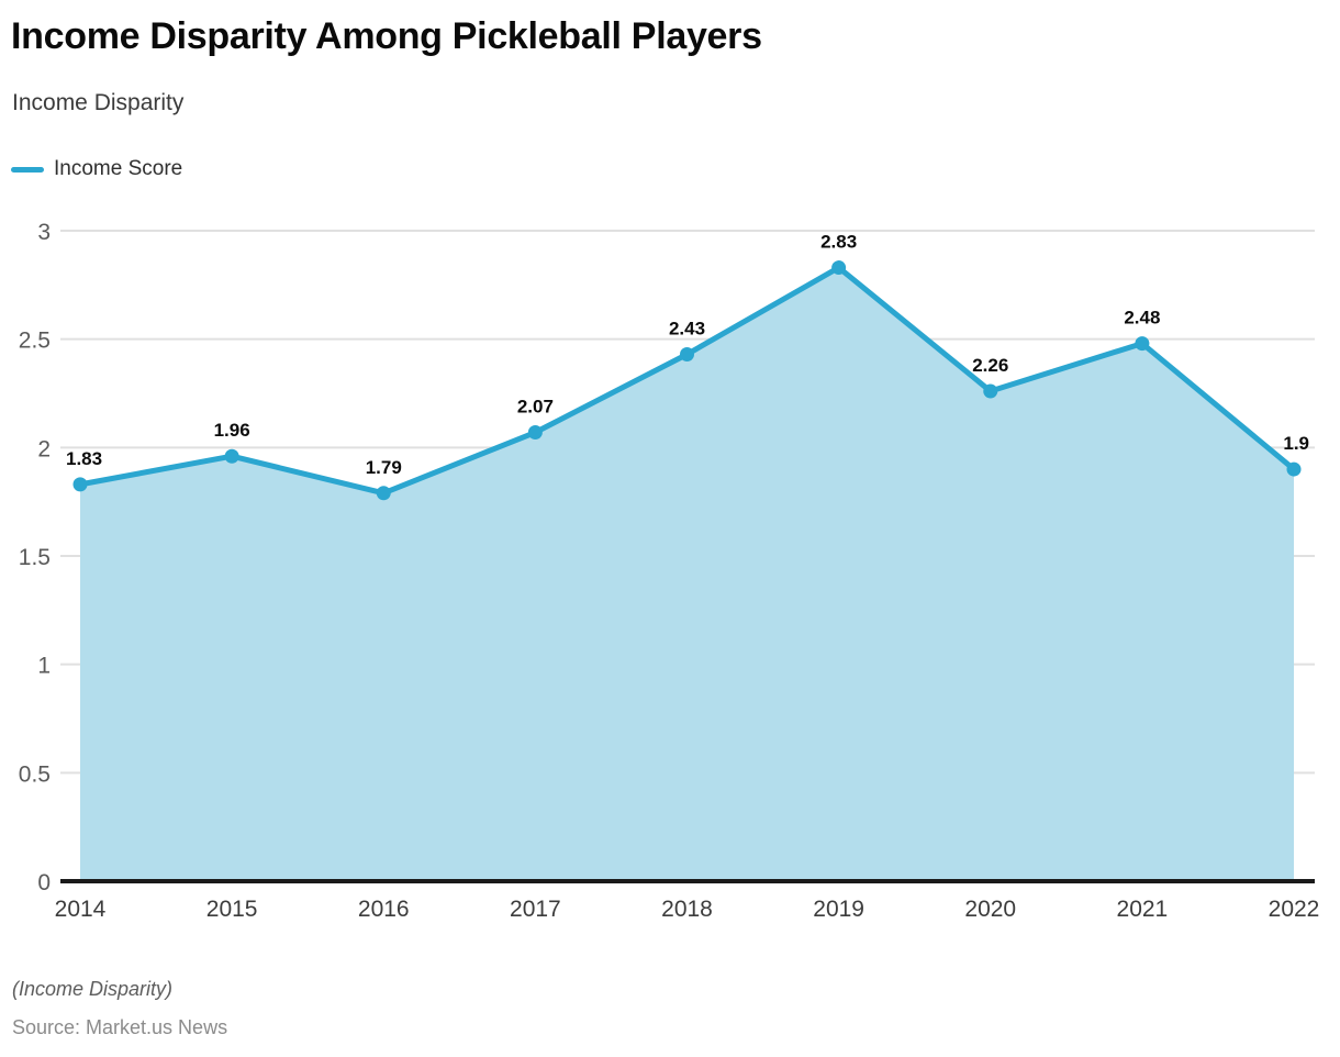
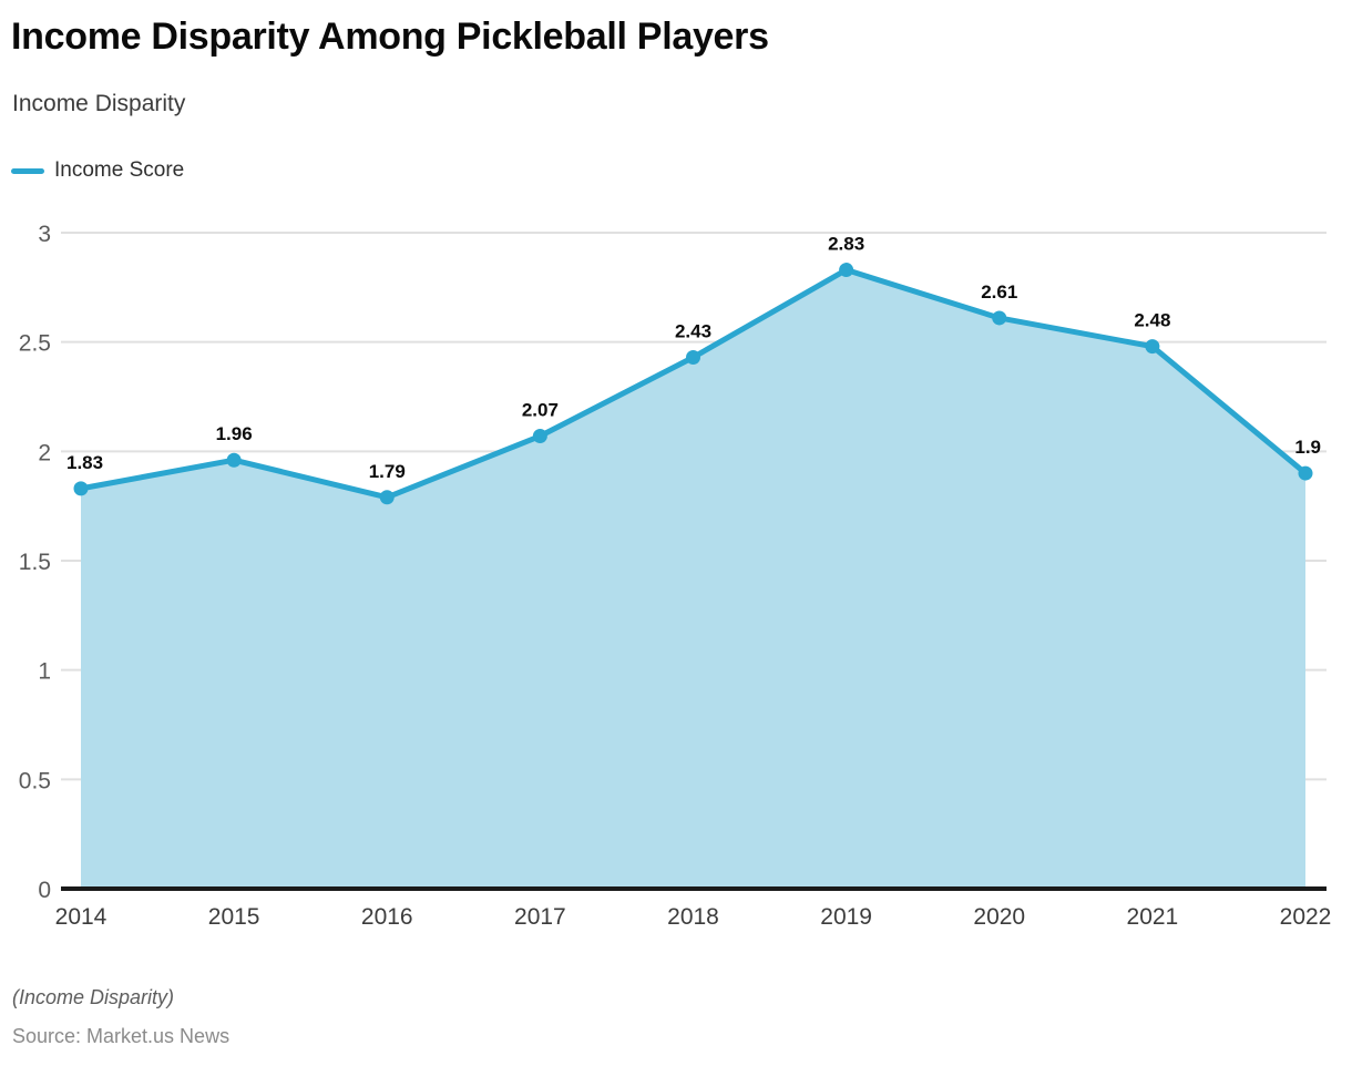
2020: 2.26 -> 2.61
